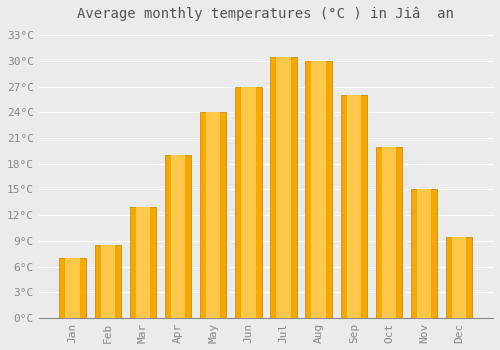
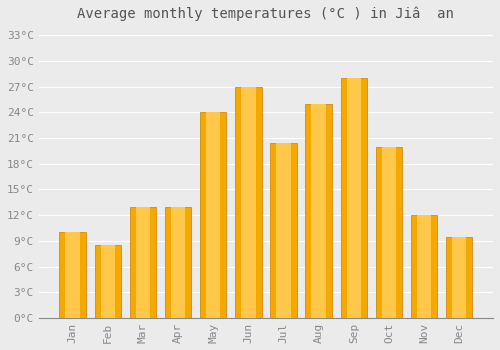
Jan: 7.0°C -> 10.0°C
Apr: 19.0°C -> 13.0°C
Jul: 30.5°C -> 20.4°C
Aug: 30.0°C -> 25.0°C
Sep: 26.0°C -> 28.0°C
Nov: 15.0°C -> 12.0°C
